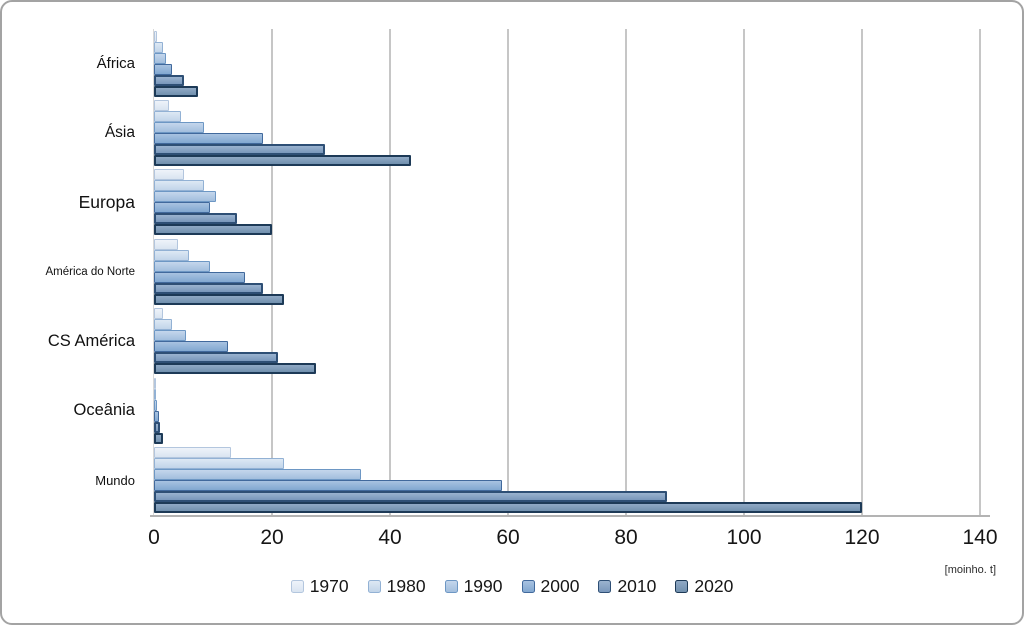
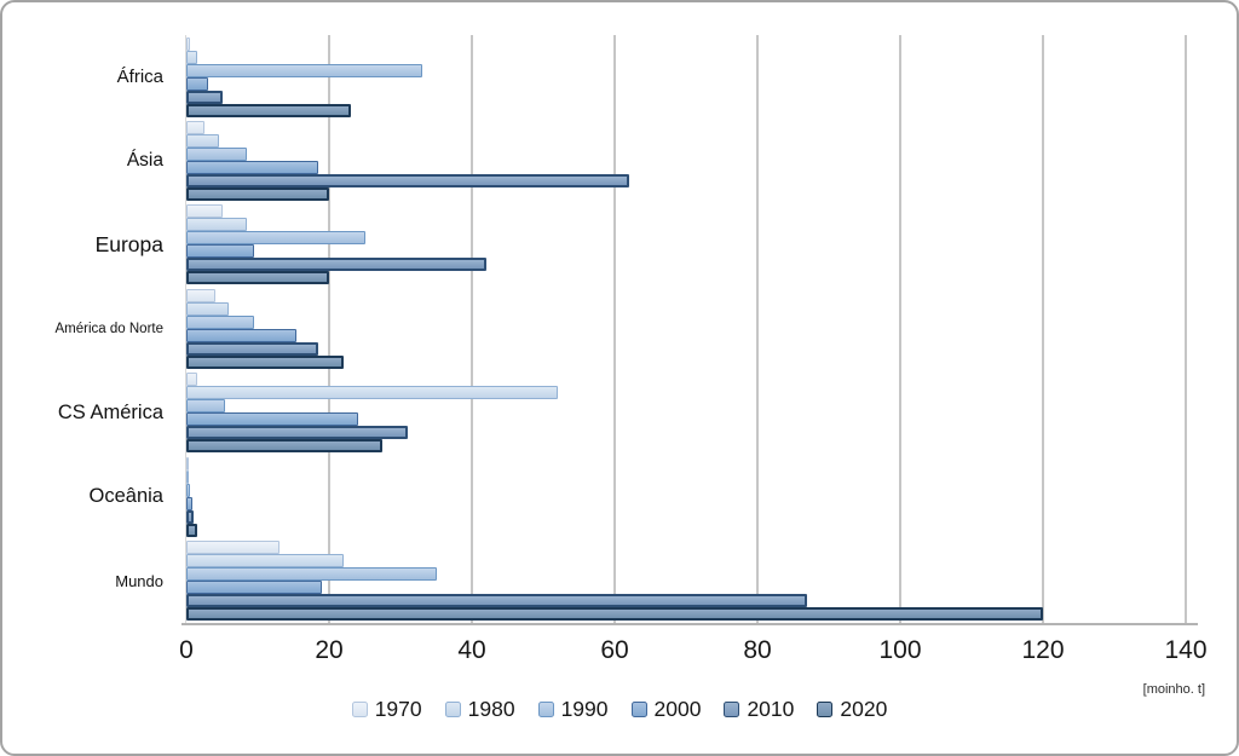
1990/África: 2 -> 33
2020/África: 8 -> 23
2010/Ásia: 29 -> 62
2020/Ásia: 44 -> 20
1990/Europa: 10 -> 25
2010/Europa: 14 -> 42
1980/CS América: 3 -> 52
2000/CS América: 12 -> 24
2010/CS América: 21 -> 31
2000/Mundo: 59 -> 19
